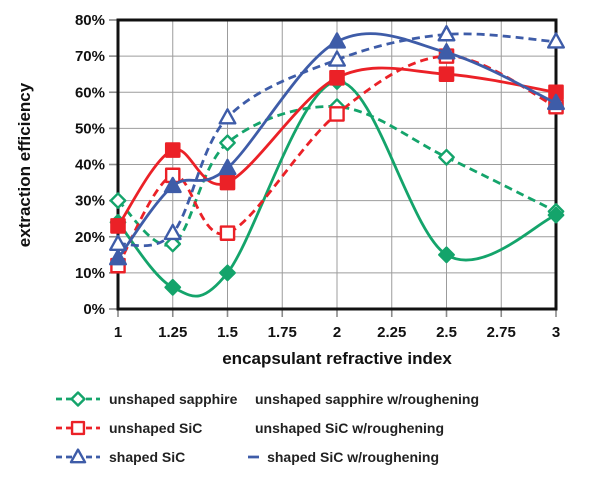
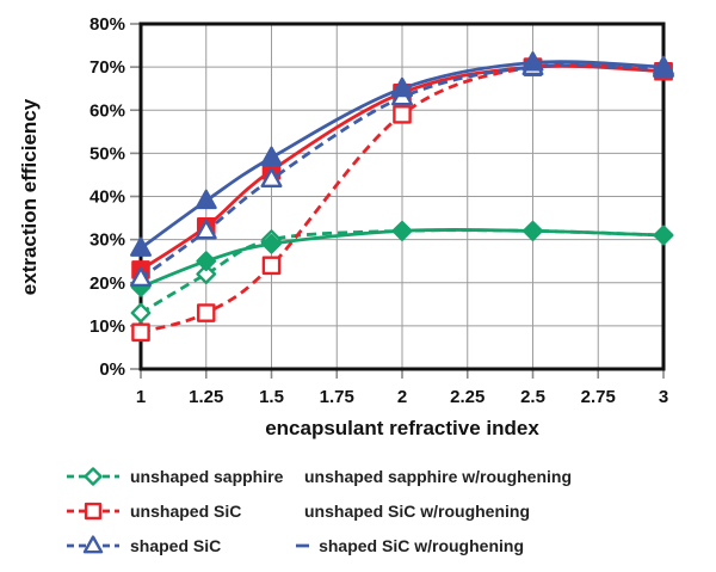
unshaped sapphire/1: 30% -> 13%
unshaped sapphire w/roughening/1: 24% -> 19%
unshaped SiC/1: 12% -> 8%
shaped SiC/1: 18% -> 21%
shaped SiC w/roughening/1: 14% -> 28%
unshaped sapphire/1.25: 18% -> 22%
unshaped sapphire w/roughening/1.25: 6% -> 25%
unshaped SiC/1.25: 37% -> 13%
unshaped SiC w/roughening/1.25: 44% -> 33%
shaped SiC/1.25: 21% -> 32%
shaped SiC w/roughening/1.25: 34% -> 39%
unshaped sapphire/1.5: 46% -> 30%
unshaped sapphire w/roughening/1.5: 10% -> 29%
unshaped SiC/1.5: 21% -> 24%
unshaped SiC w/roughening/1.5: 35% -> 46%
shaped SiC/1.5: 53% -> 44%
shaped SiC w/roughening/1.5: 39% -> 49%
unshaped sapphire/2: 56% -> 32%
unshaped sapphire w/roughening/2: 63% -> 32%
unshaped SiC/2: 54% -> 59%
shaped SiC/2: 69% -> 63%
shaped SiC w/roughening/2: 74% -> 65%
unshaped sapphire/2.5: 42% -> 32%
unshaped sapphire w/roughening/2.5: 15% -> 32%
unshaped SiC w/roughening/2.5: 65% -> 70%
shaped SiC/2.5: 76% -> 70%
unshaped sapphire/3: 27% -> 31%
unshaped sapphire w/roughening/3: 26% -> 31%
unshaped SiC/3: 56% -> 69%
unshaped SiC w/roughening/3: 60% -> 69%
shaped SiC/3: 74% -> 70%
shaped SiC w/roughening/3: 57% -> 70%
